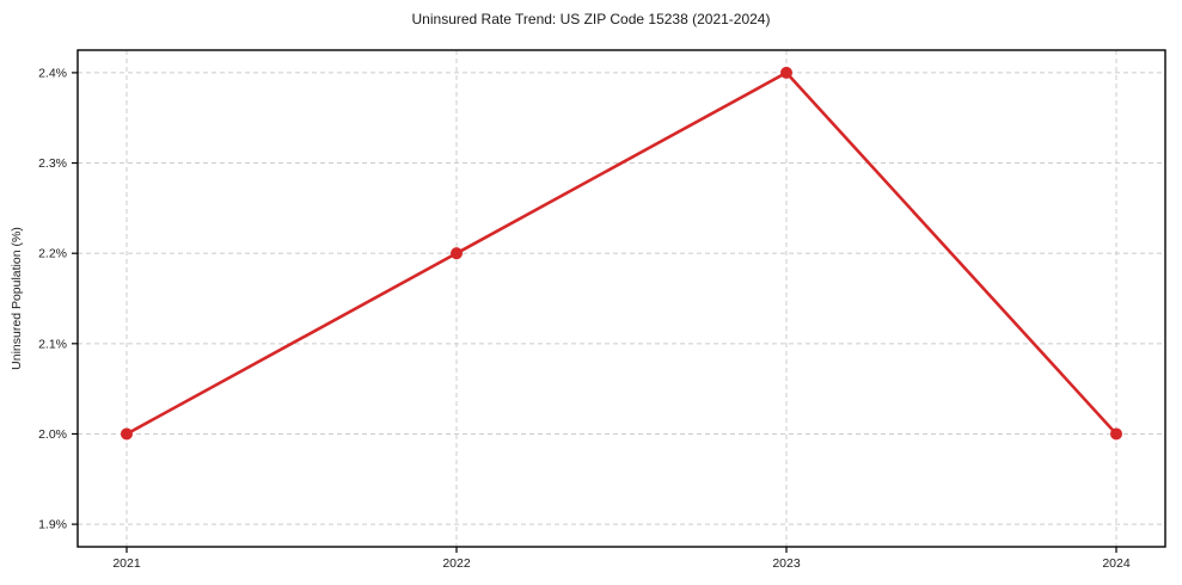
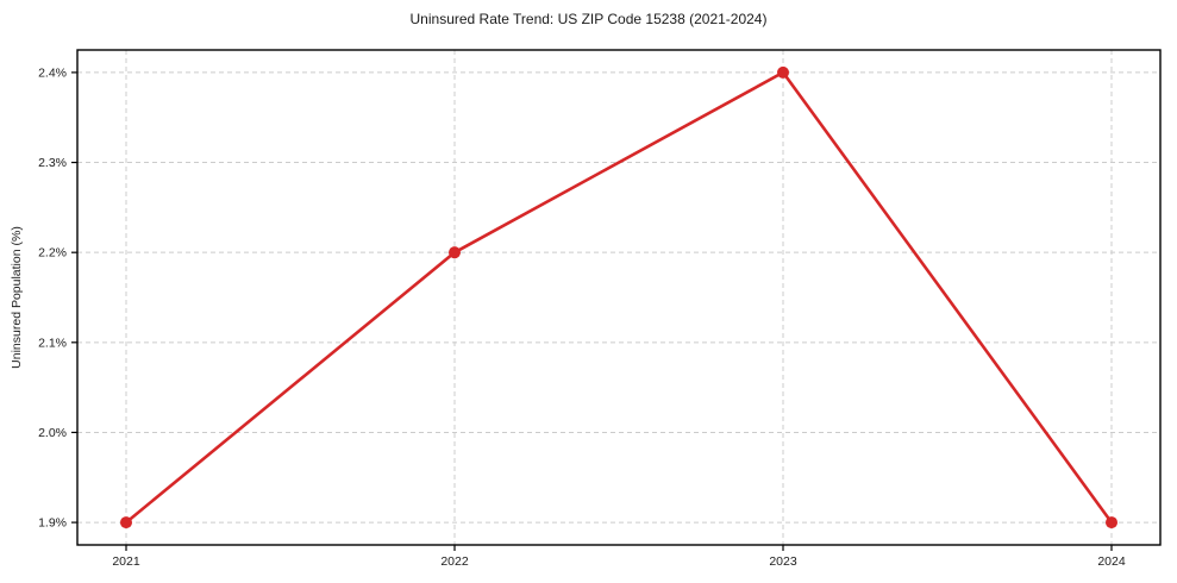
2021: 2.0% -> 1.9%
2024: 2.0% -> 1.9%
